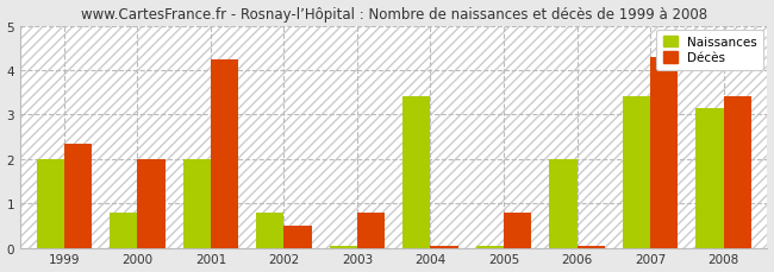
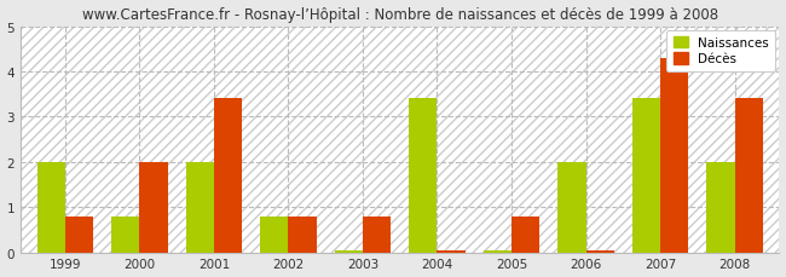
Décès/1999: 2.35 -> 0.80
Décès/2001: 4.25 -> 3.40
Décès/2002: 0.50 -> 0.80
Naissances/2008: 3.15 -> 2.00
